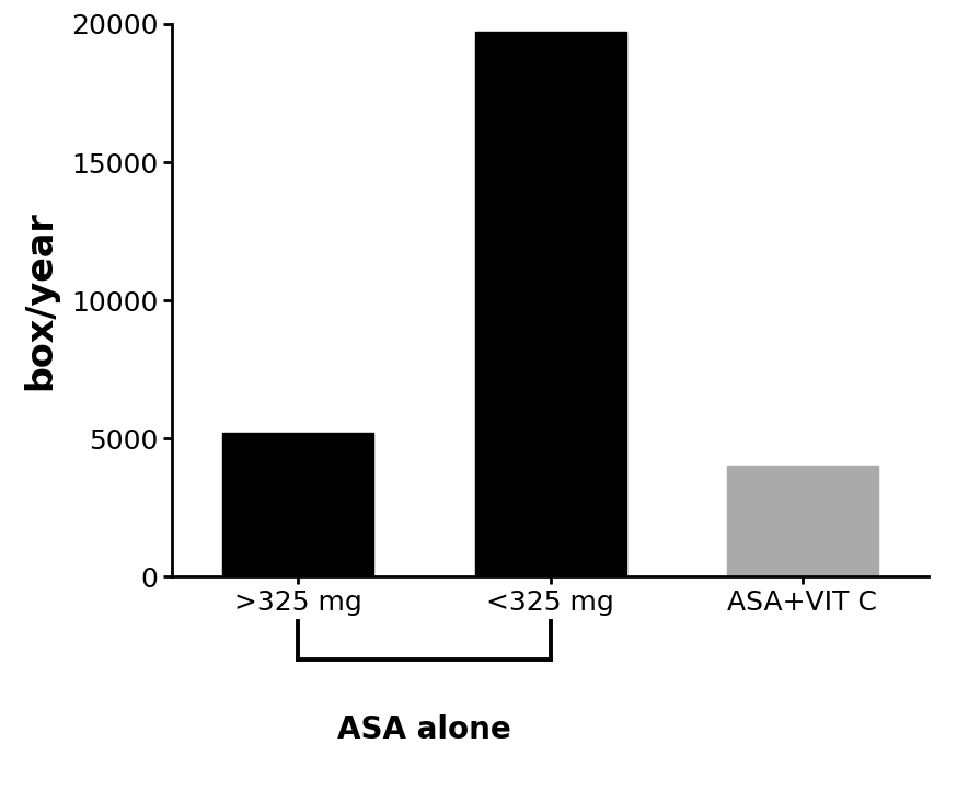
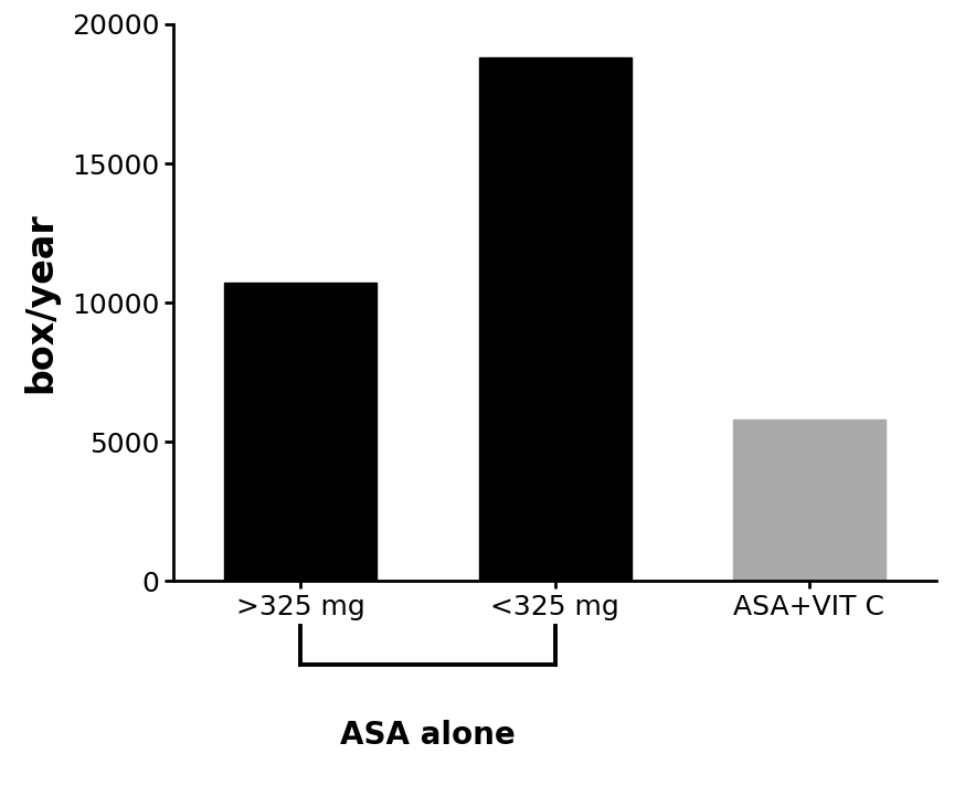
>325 mg: 5200 -> 10700
<325 mg: 19700 -> 18800
ASA+VIT C: 4000 -> 5800
